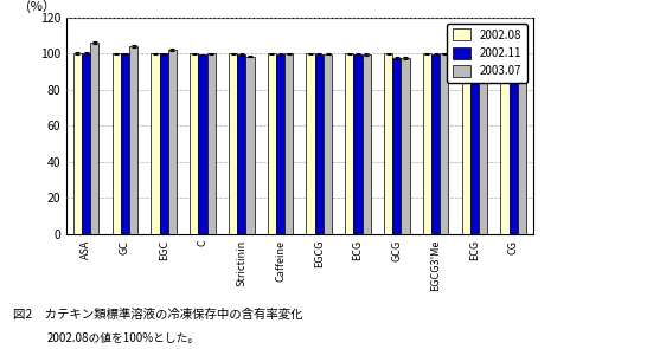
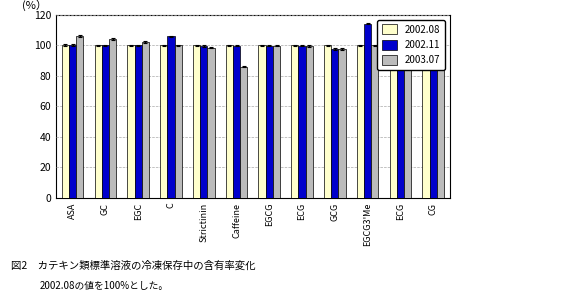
2002.11/C: 100 -> 106
2003.07/Caffeine: 100 -> 86
2002.11/EGCG3'Me: 100 -> 114
